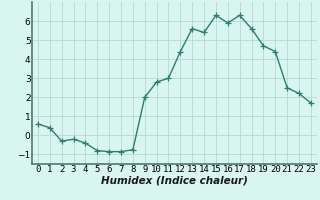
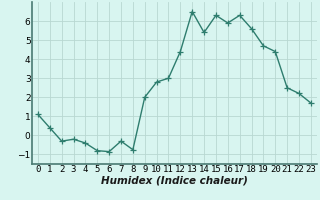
0: 0.6 -> 1.1
7: -0.8 -> -0.3
13: 5.6 -> 6.5
